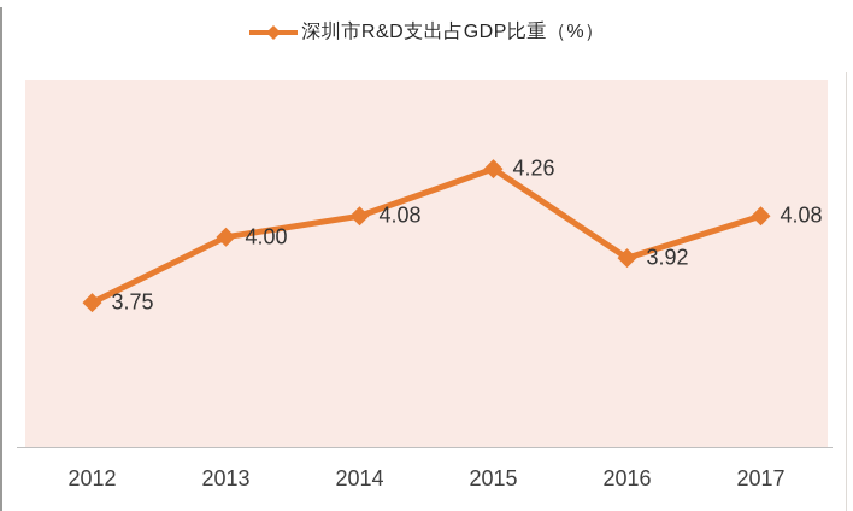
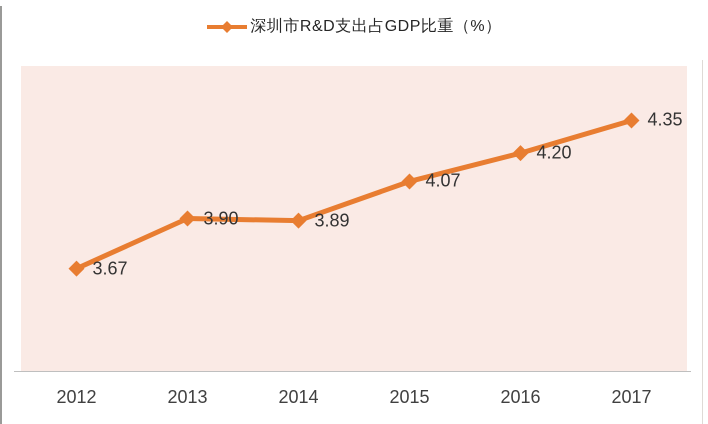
2012: 3.75 -> 3.67
2013: 4.00 -> 3.90
2014: 4.08 -> 3.89
2015: 4.26 -> 4.07
2016: 3.92 -> 4.20
2017: 4.08 -> 4.35
